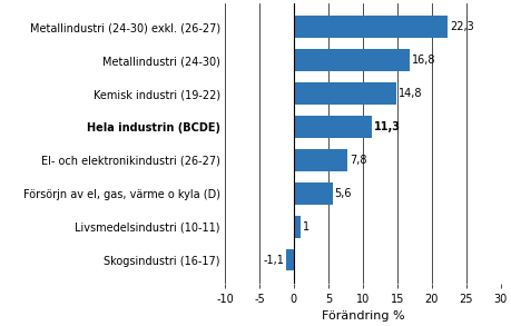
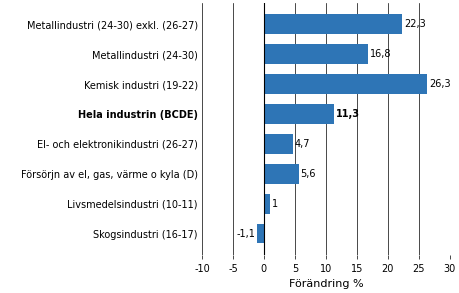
Kemisk industri (19-22): 14,8 -> 26,3
El- och elektronikindustri (26-27): 7,8 -> 4,7
